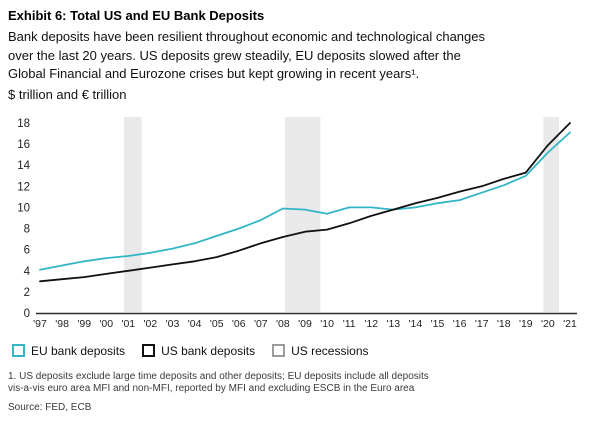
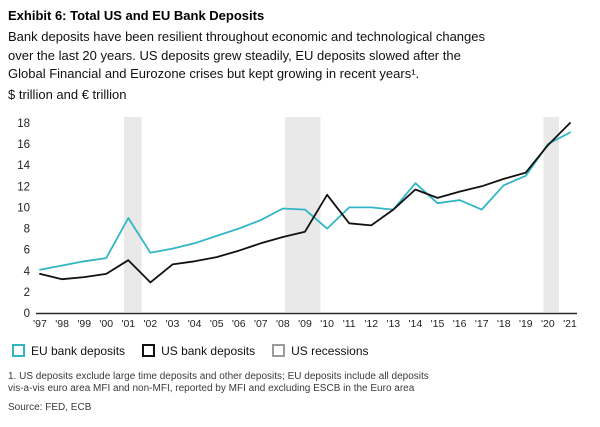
US bank deposits/'97: 3.0 -> 3.7
EU bank deposits/'01: 5.4 -> 9.0
US bank deposits/'01: 4.0 -> 5.0
US bank deposits/'02: 4.3 -> 2.9
EU bank deposits/'10: 9.4 -> 8.0
US bank deposits/'10: 7.9 -> 11.2
US bank deposits/'12: 9.2 -> 8.3
EU bank deposits/'14: 10.0 -> 12.3
US bank deposits/'14: 10.4 -> 11.7
EU bank deposits/'17: 11.4 -> 9.8
EU bank deposits/'20: 15.2 -> 16.0
